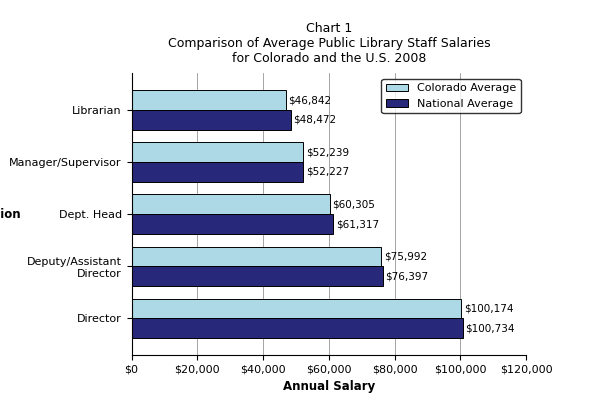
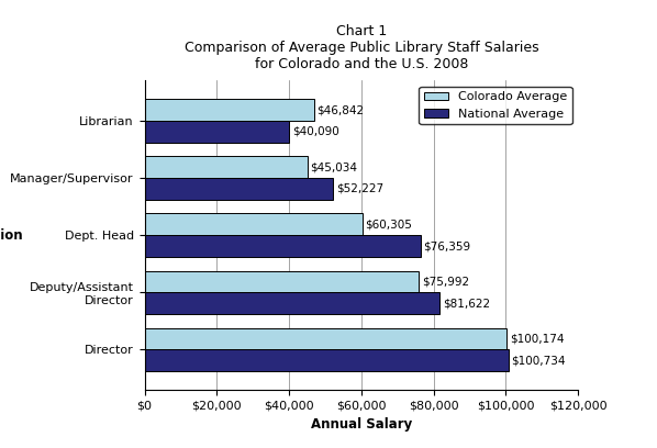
National Average/Librarian: $48,472 -> $40,090
Colorado Average/Manager/Supervisor: $52,239 -> $45,034
National Average/Dept. Head: $61,317 -> $76,359
National Average/Deputy/Assistant Director: $76,397 -> $81,622
